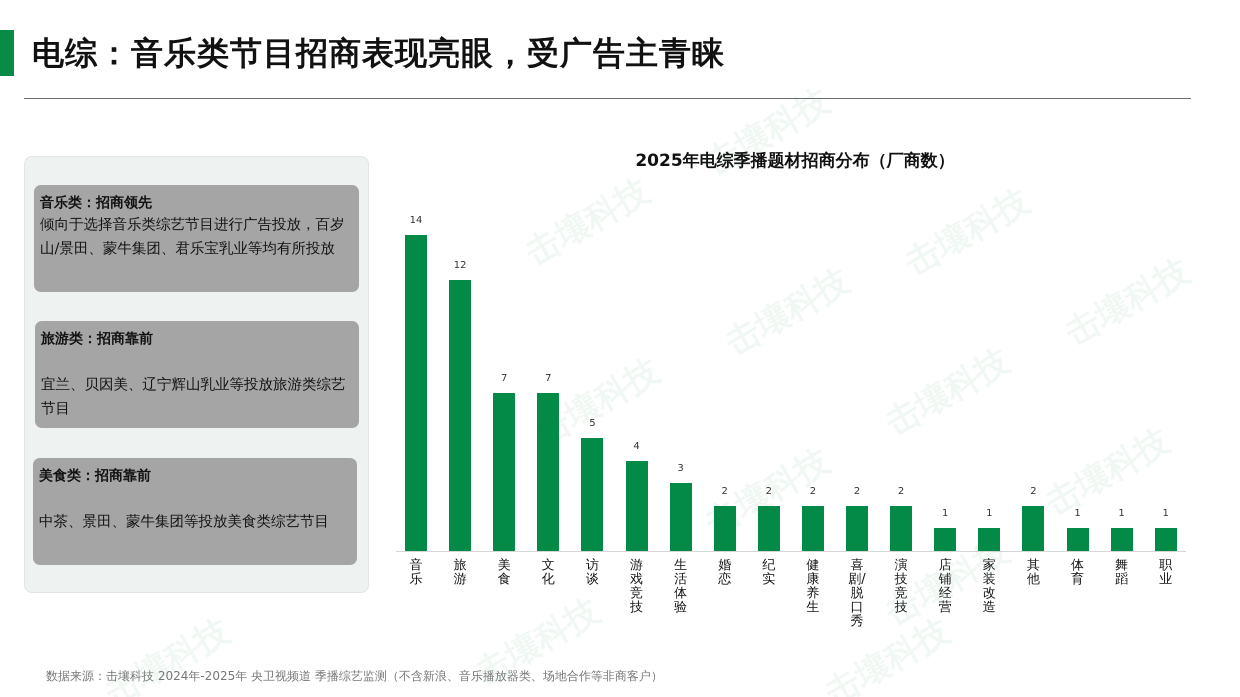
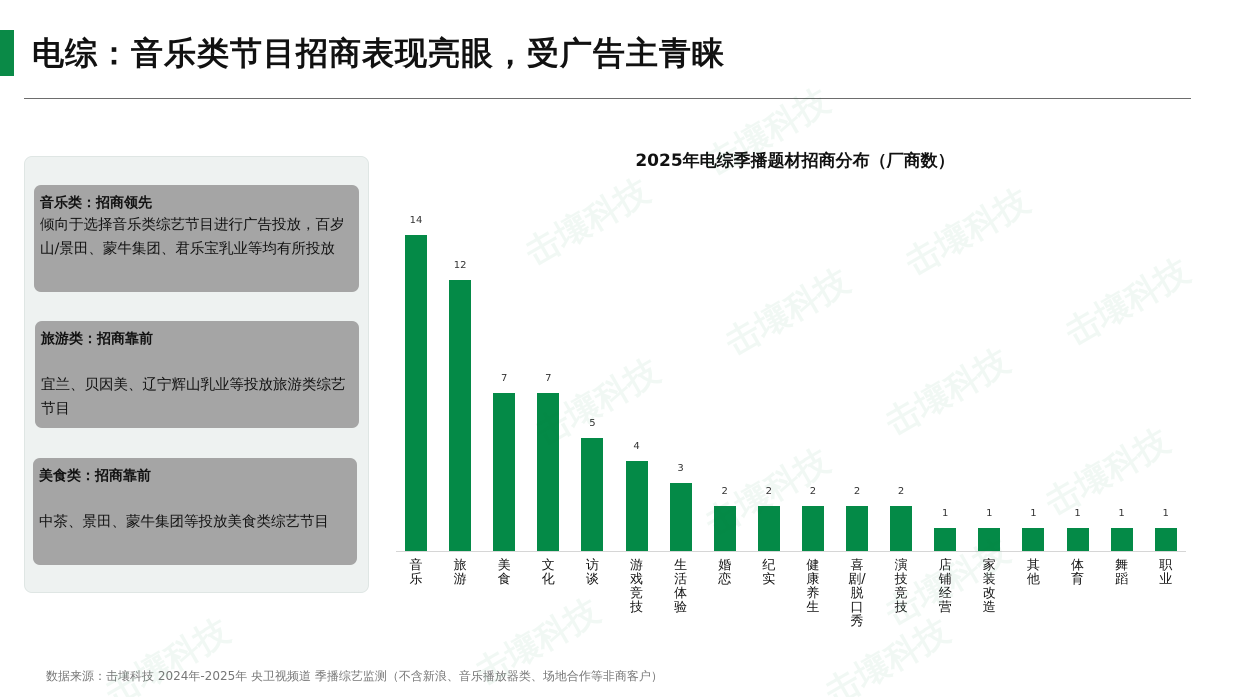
其他: 2 -> 1
